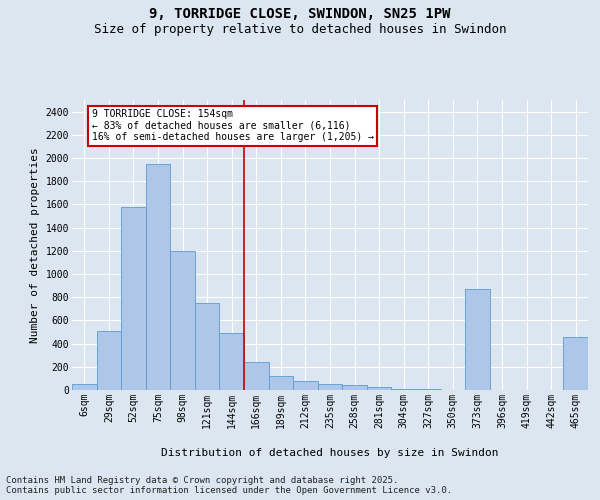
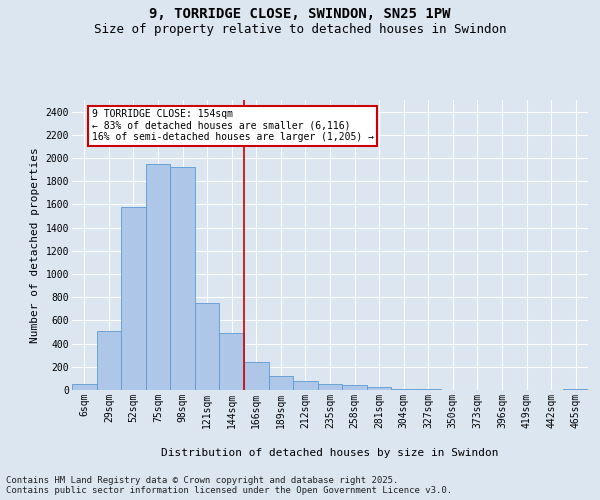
98sqm: 1200 -> 1920
373sqm: 870 -> 0
465sqm: 460 -> 10
